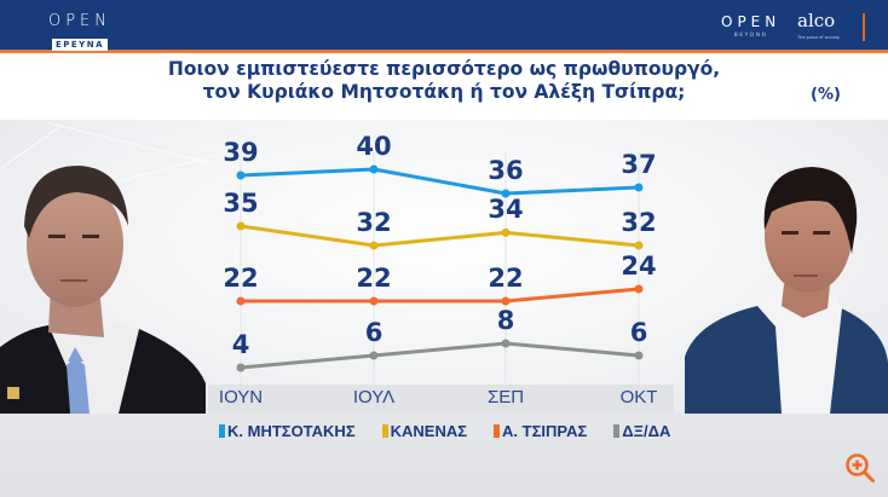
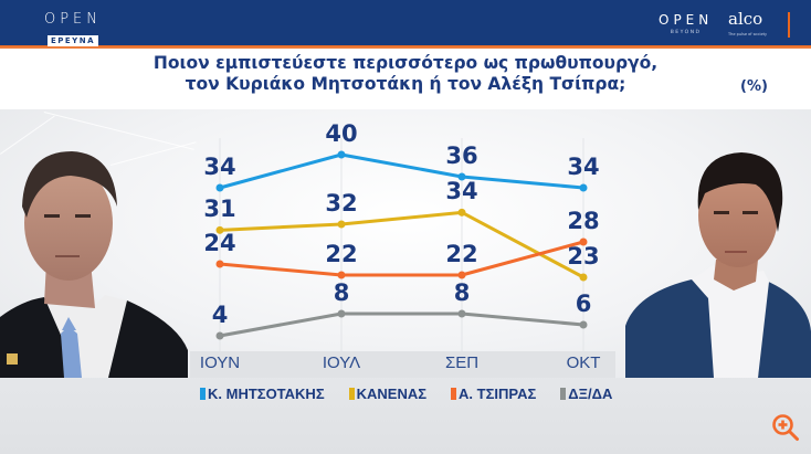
Κ. ΜΗΤΣΟΤΑΚΗΣ/ΙΟΥΝ: 39 -> 34
ΚΑΝΕΝΑΣ/ΙΟΥΝ: 35 -> 31
Α. ΤΣΙΠΡΑΣ/ΙΟΥΝ: 22 -> 24
ΔΞ/ΔΑ/ΙΟΥΛ: 6 -> 8
Κ. ΜΗΤΣΟΤΑΚΗΣ/ΟΚΤ: 37 -> 34
ΚΑΝΕΝΑΣ/ΟΚΤ: 32 -> 23
Α. ΤΣΙΠΡΑΣ/ΟΚΤ: 24 -> 28
